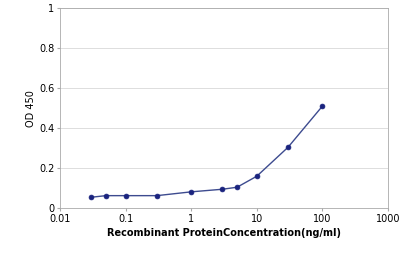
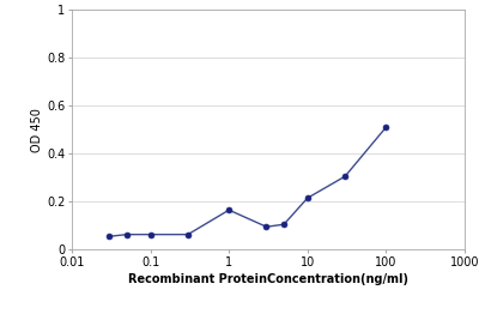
1: 0.082 -> 0.165
10: 0.160 -> 0.215
